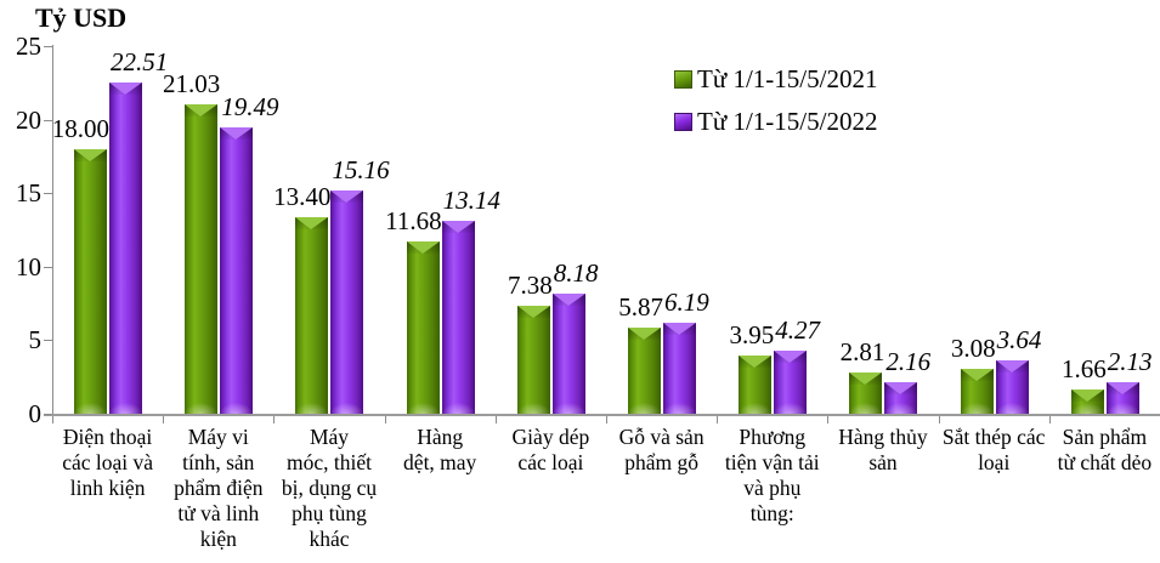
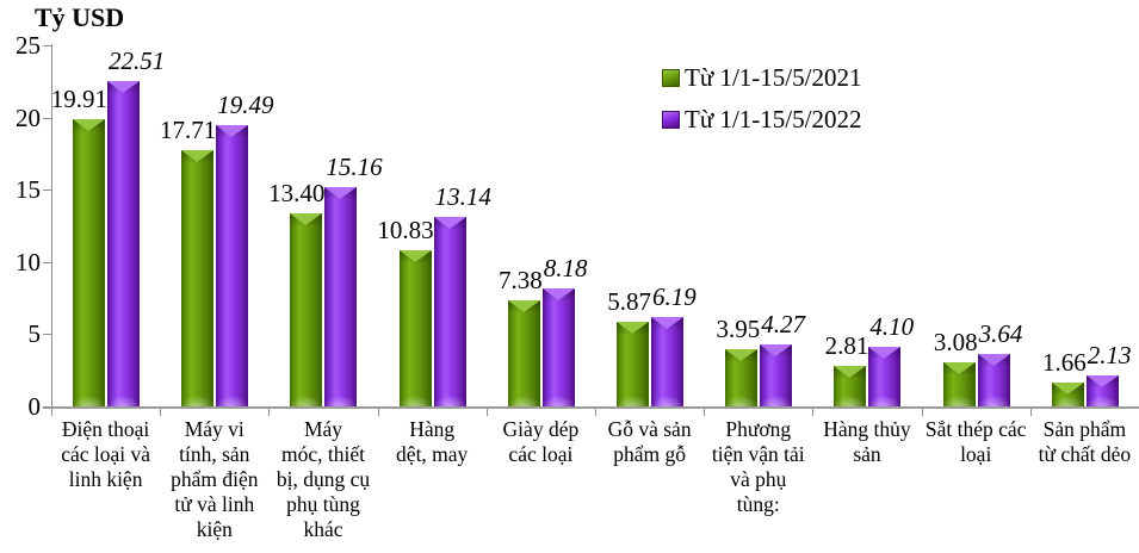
Từ 1/1-15/5/2021/Điện thoại các loại và linh kiện: 18.00 -> 19.91
Từ 1/1-15/5/2021/Máy vi tính, sản phẩm điện tử và linh kiện: 21.03 -> 17.71
Từ 1/1-15/5/2021/Hàng dệt, may: 11.68 -> 10.83
Từ 1/1-15/5/2022/Hàng thủy sản: 2.16 -> 4.10
